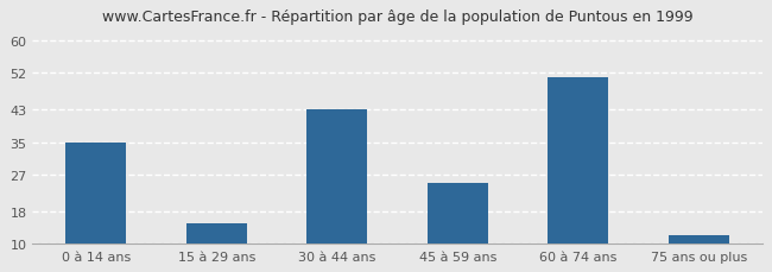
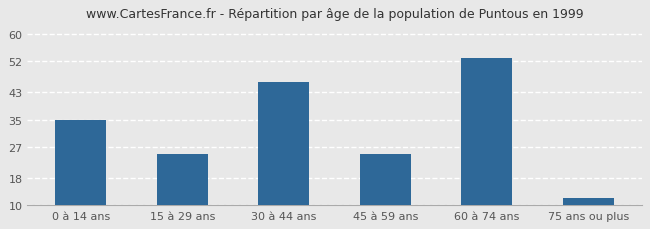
15 à 29 ans: 15 -> 25
30 à 44 ans: 43 -> 46
60 à 74 ans: 51 -> 53
